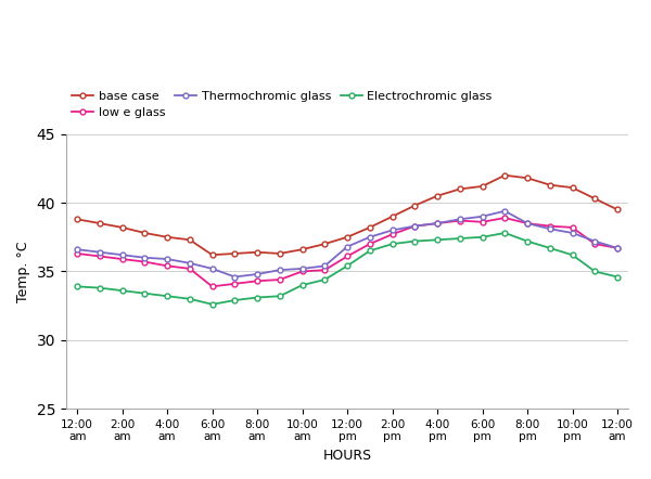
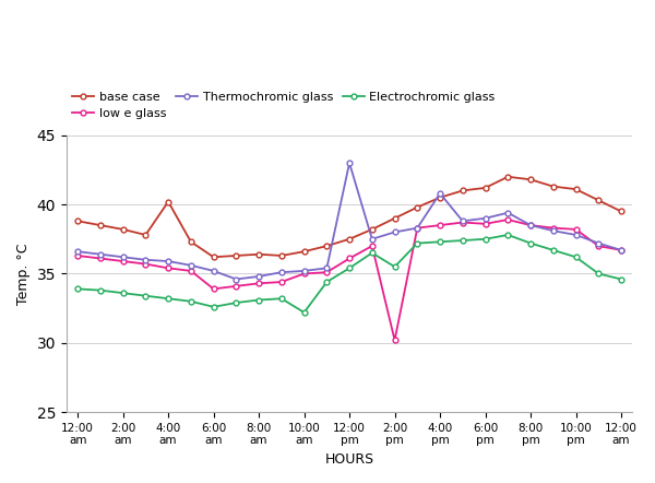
base case/4:00 am: 37.5 -> 40.2
Electrochromic glass/10:00 am: 34.0 -> 32.2
Thermochromic glass/12:00 pm: 36.8 -> 43.0
low e glass/2:00 pm: 37.7 -> 30.2
Electrochromic glass/2:00 pm: 37.0 -> 35.5
Thermochromic glass/4:00 pm: 38.5 -> 40.8
